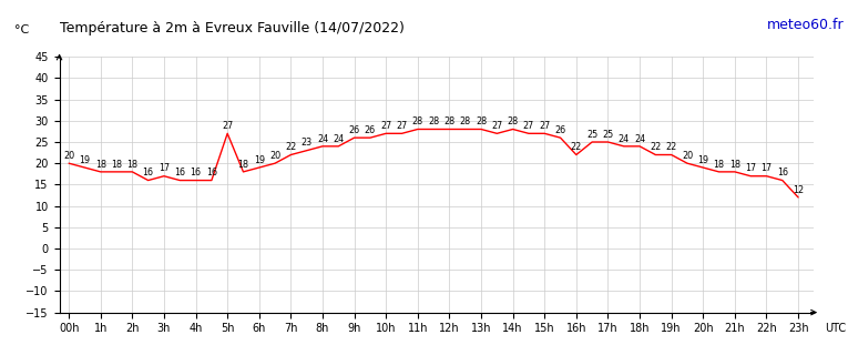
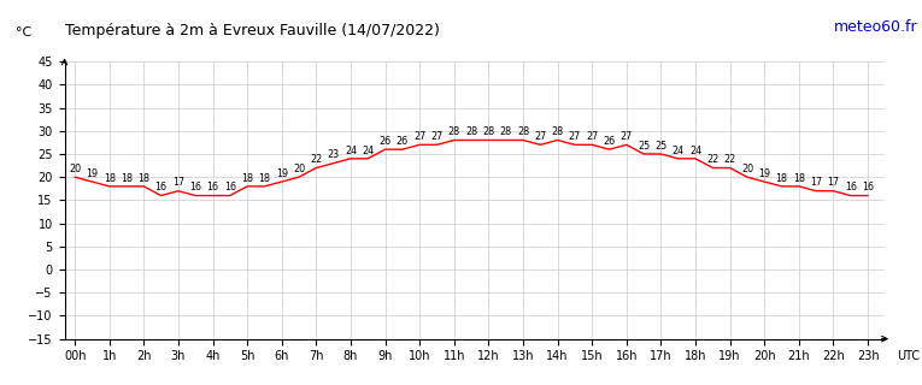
5h: 27 -> 18
16h: 22 -> 27
23h: 12 -> 16
